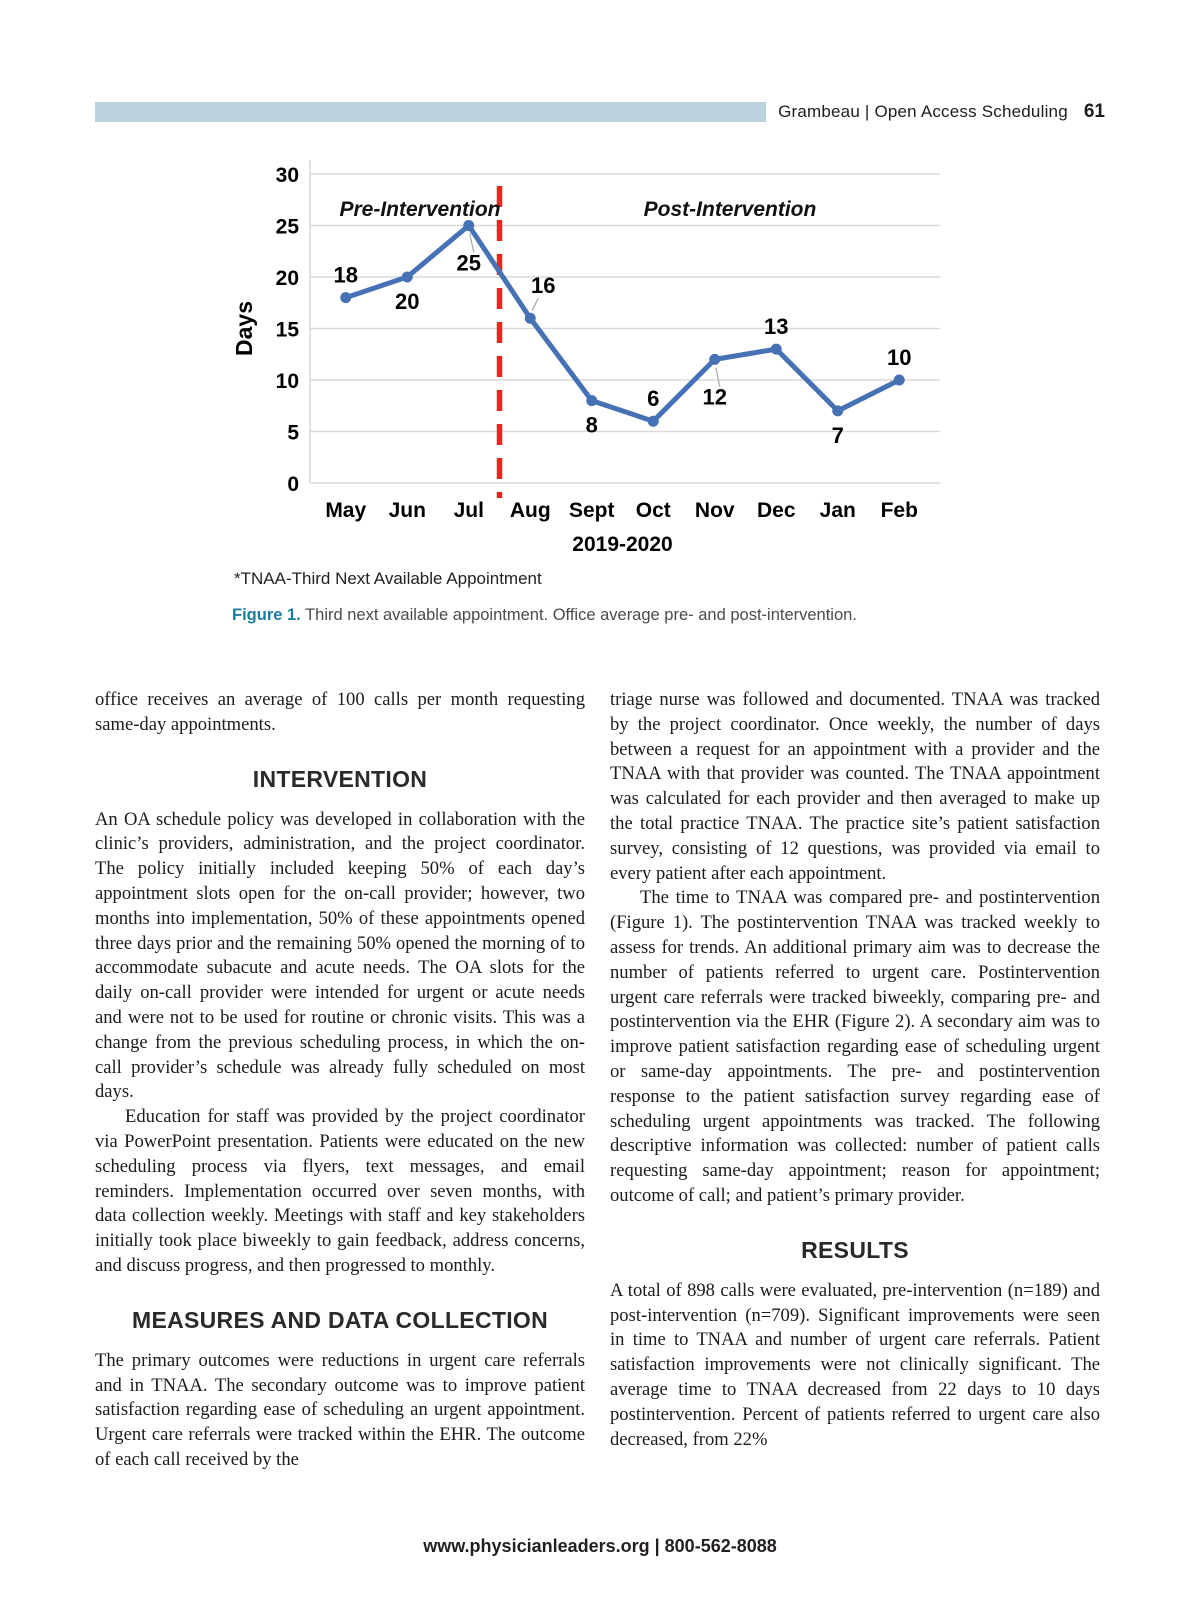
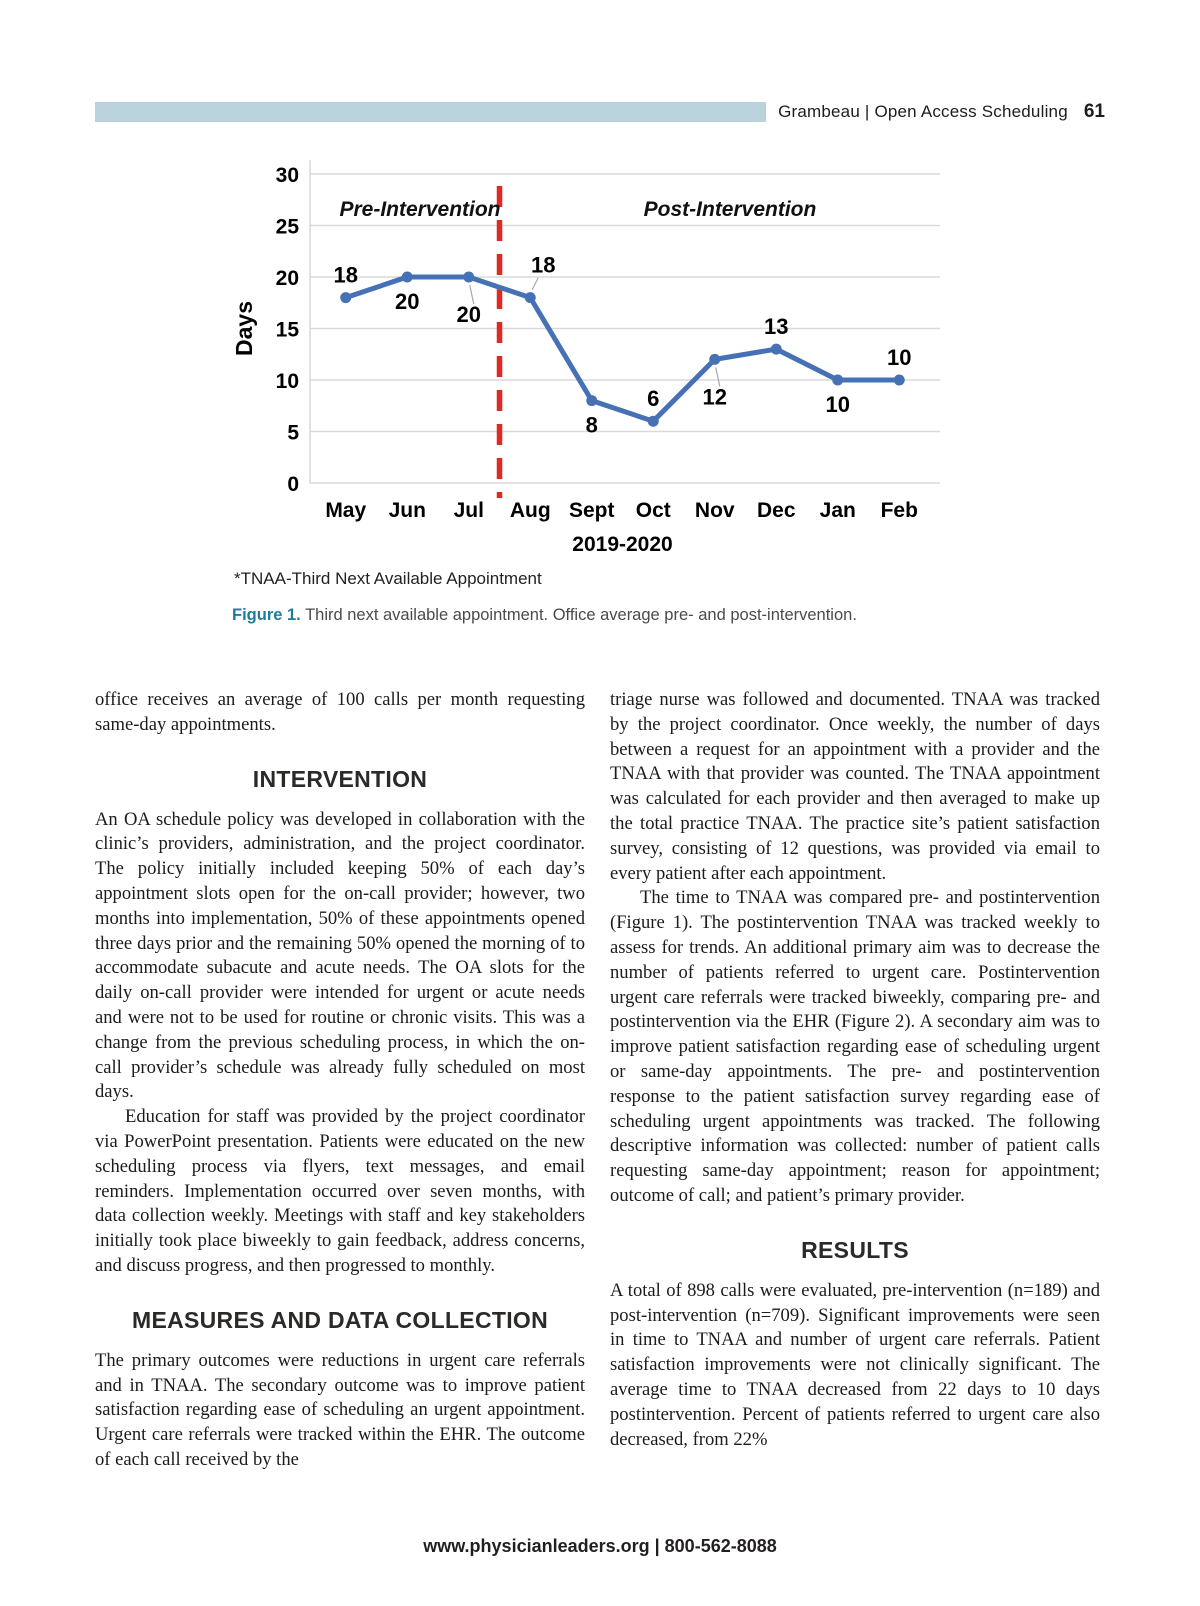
Jul: 25 -> 20
Aug: 16 -> 18
Jan: 7 -> 10
